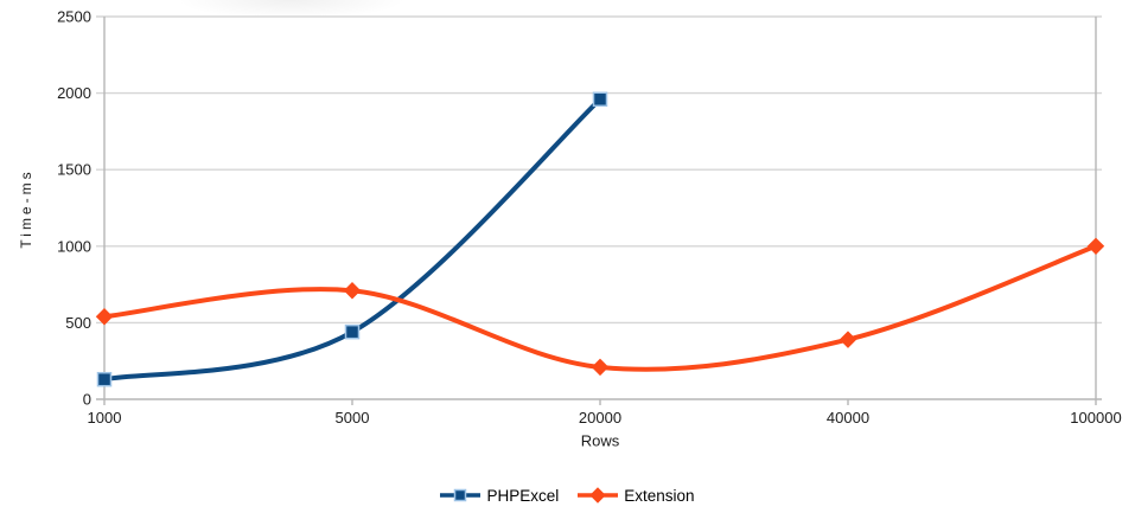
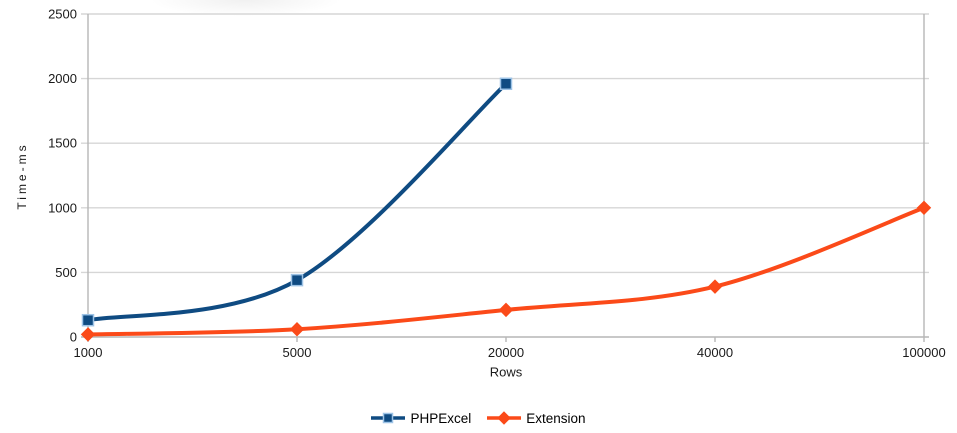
Extension/1000: 540 -> 20
Extension/5000: 710 -> 60
